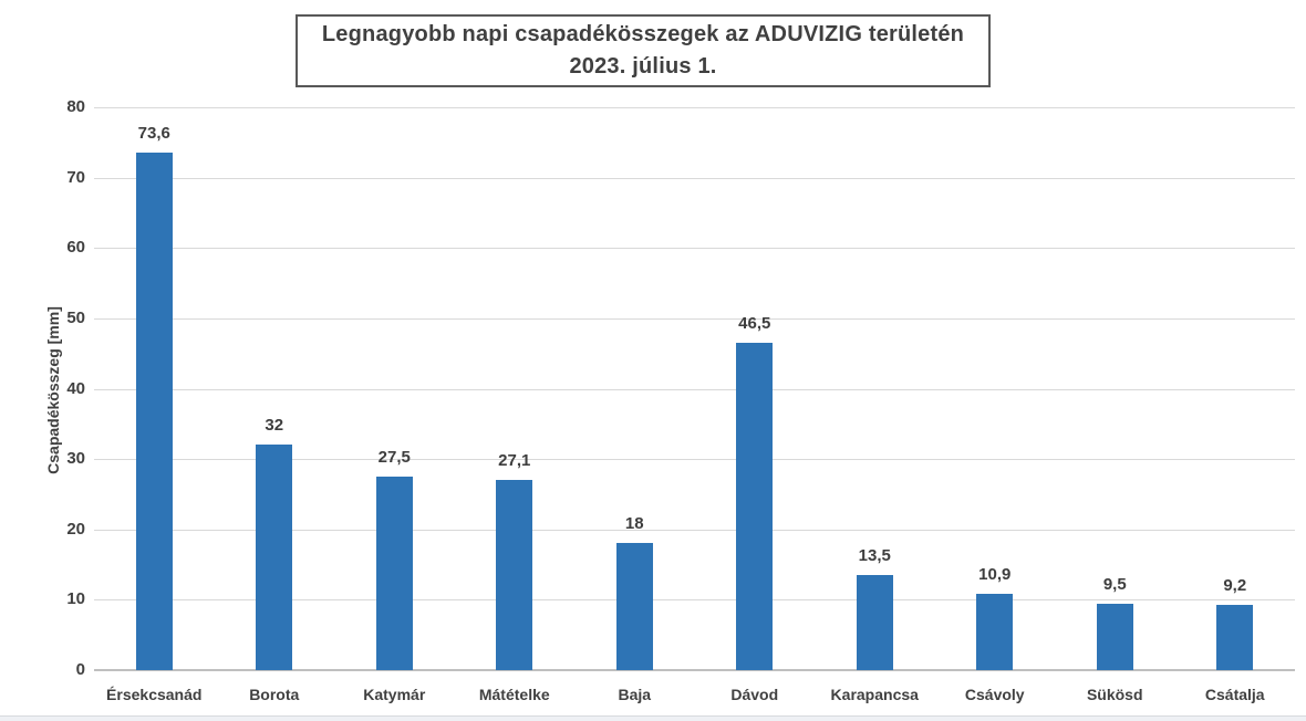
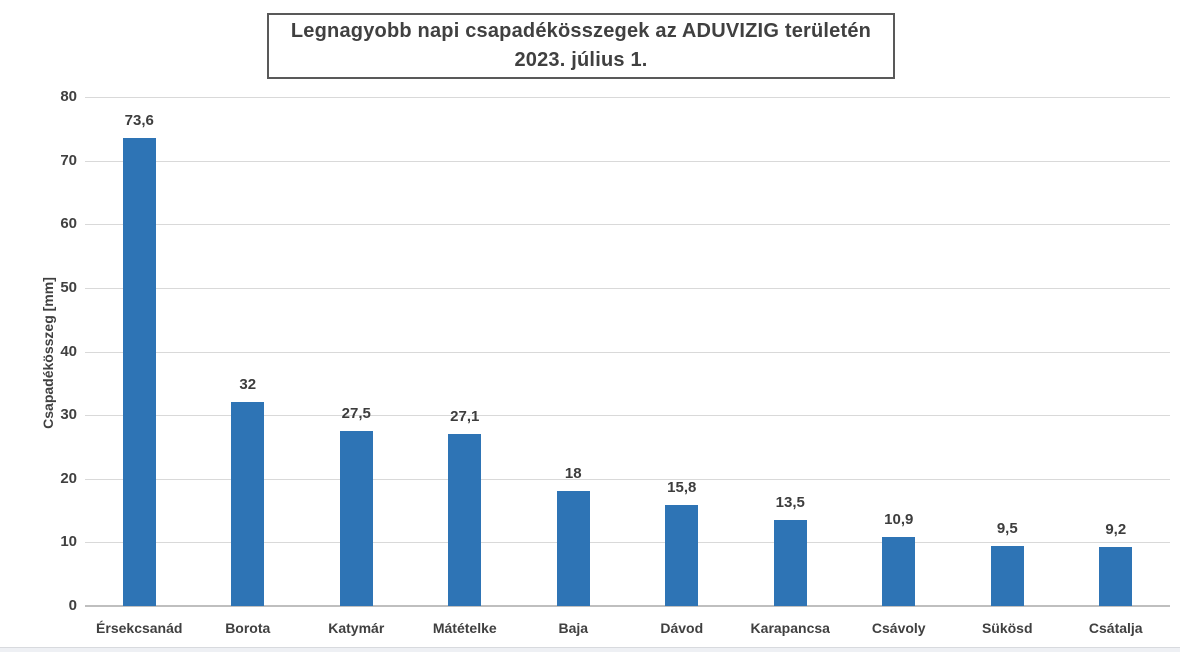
Dávod: 46,5 -> 15,8
